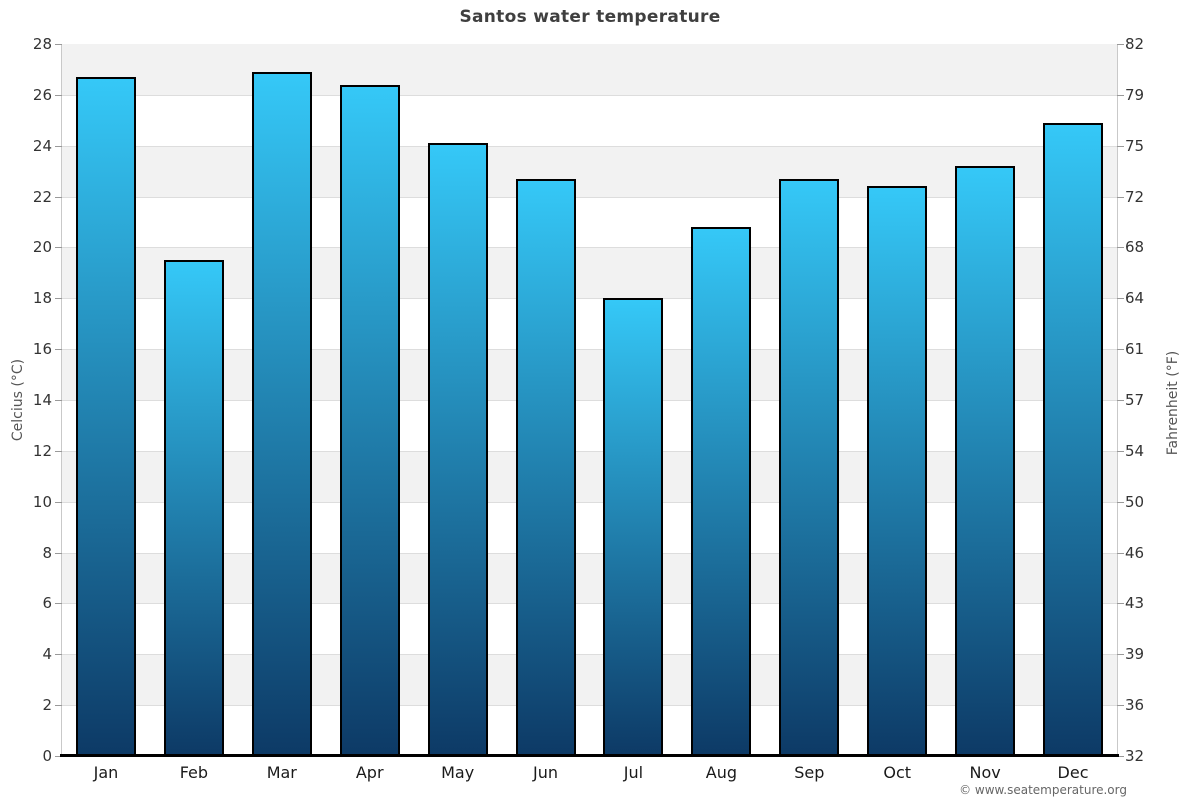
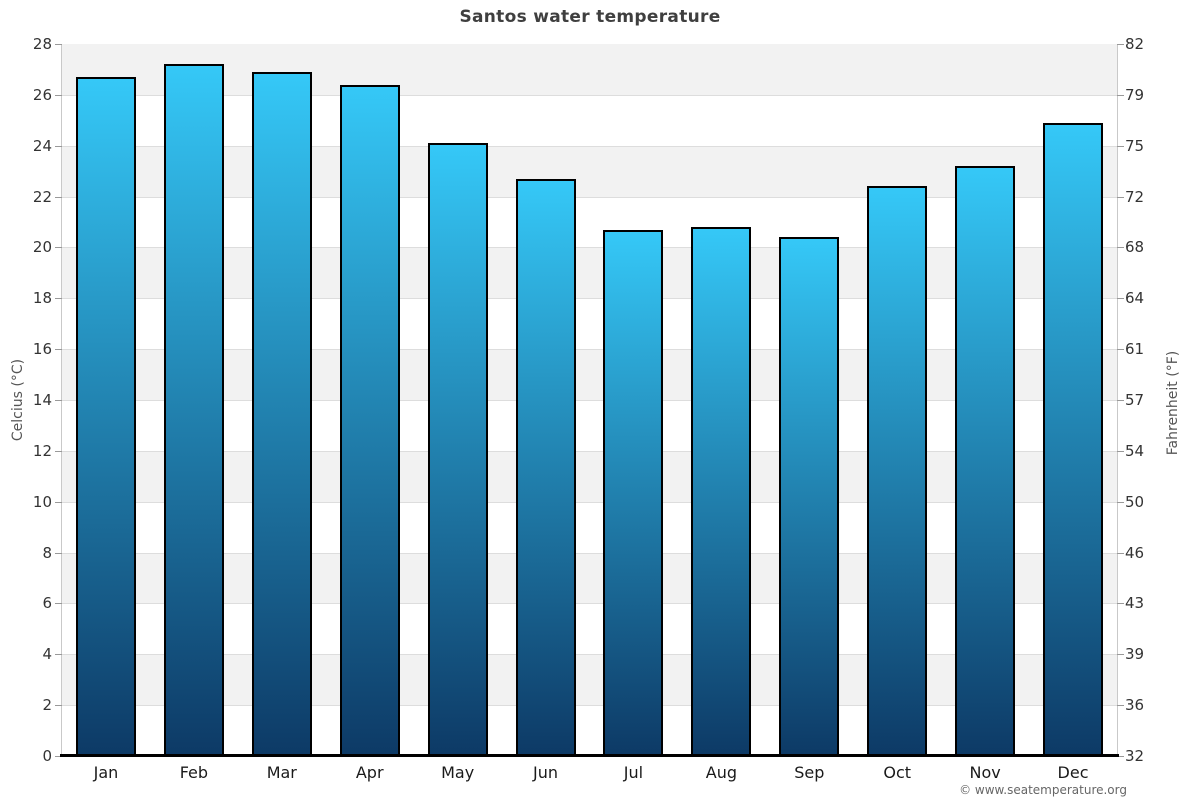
Feb: 19.5 -> 27.2
Jul: 18.0 -> 20.7
Sep: 22.7 -> 20.4
